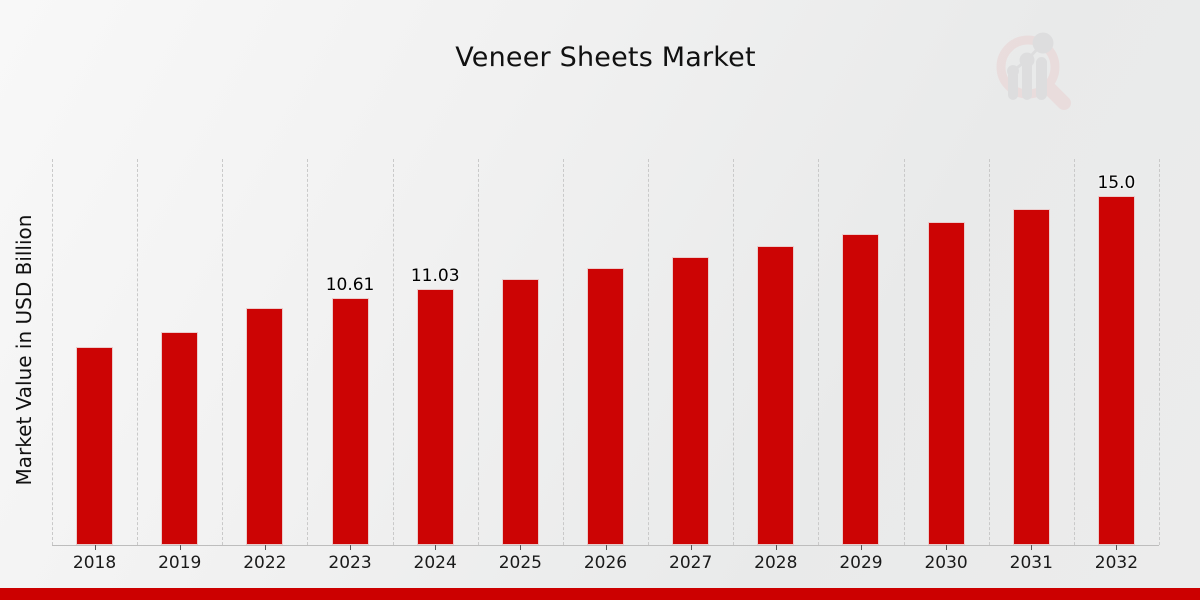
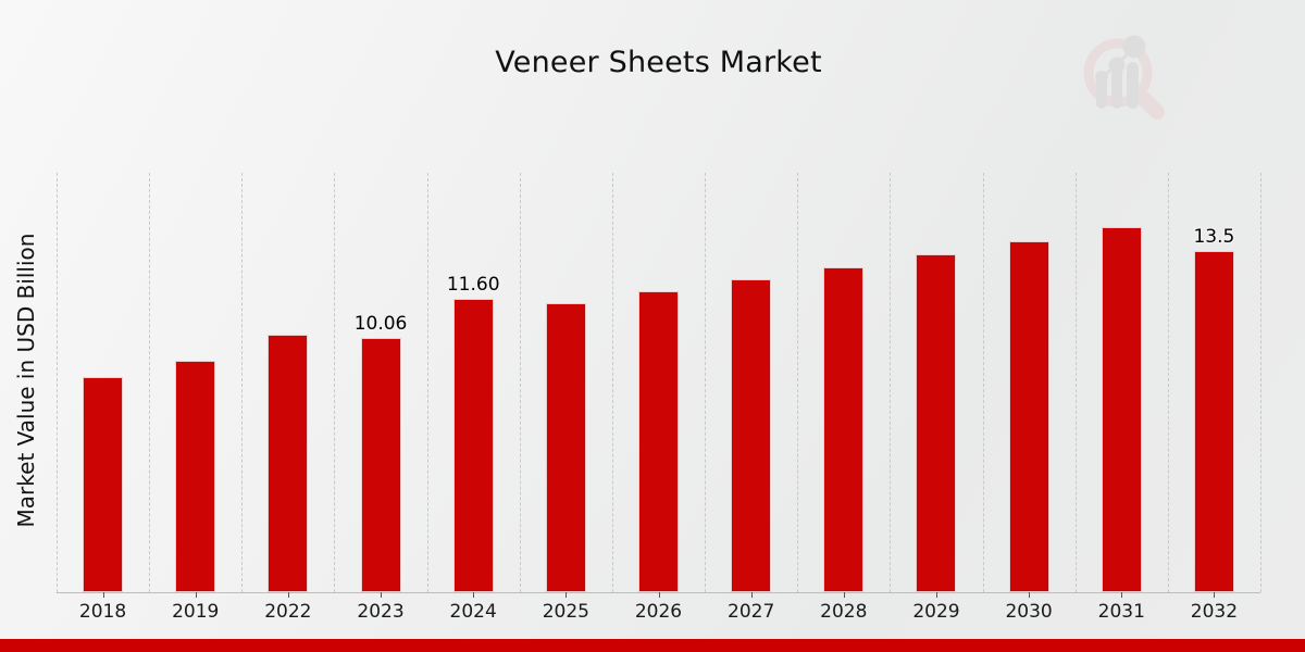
2023: 10.61 -> 10.06
2024: 11.03 -> 11.60
2032: 15.0 -> 13.5
